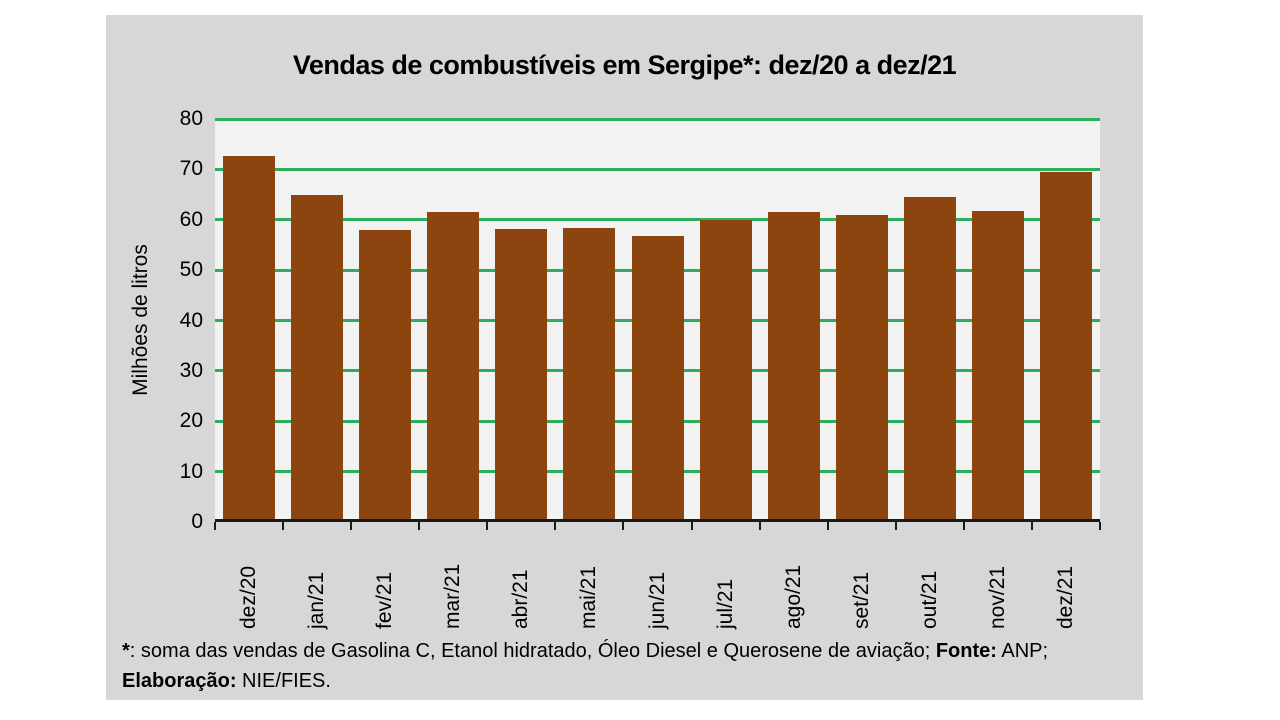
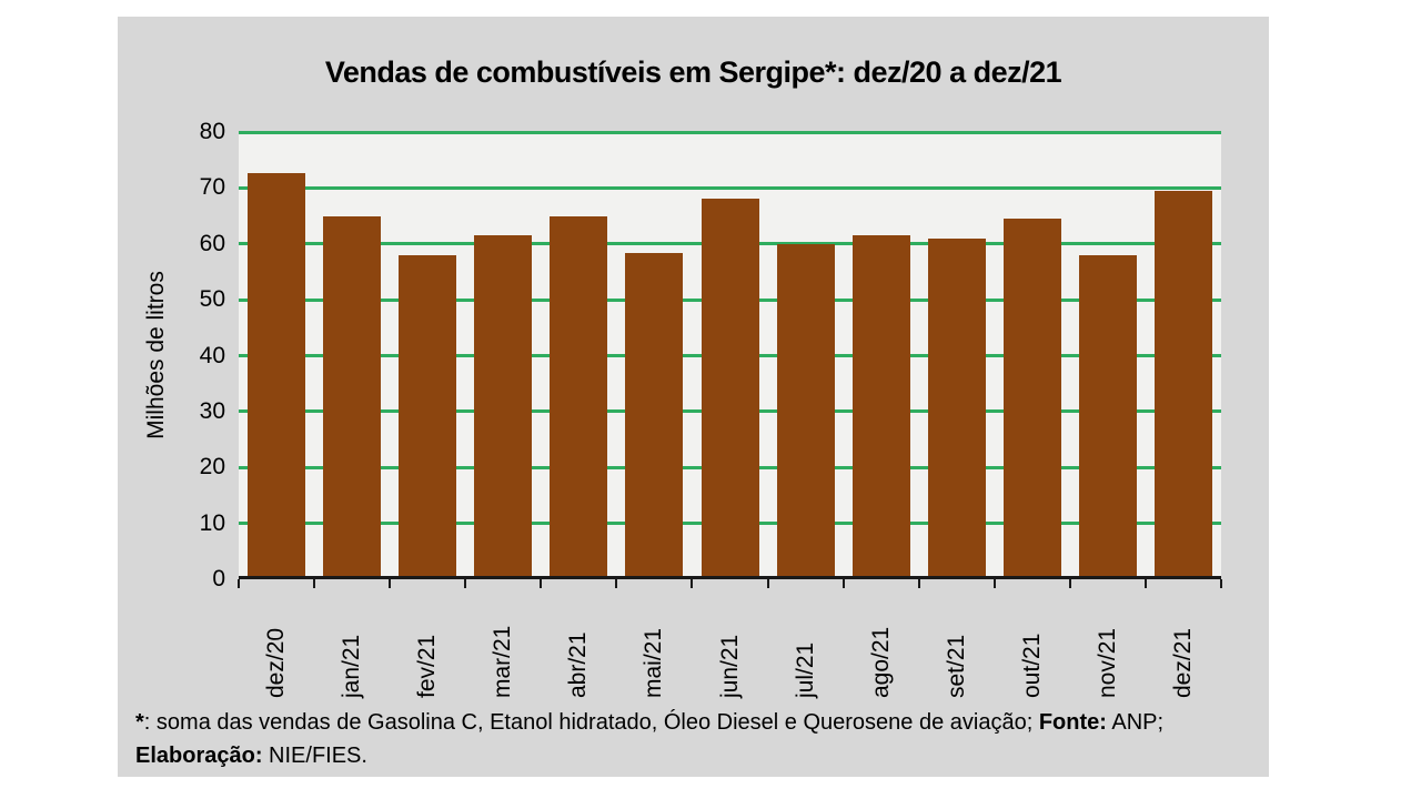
abr/21: 58 -> 65
jun/21: 57 -> 68
nov/21: 62 -> 58
